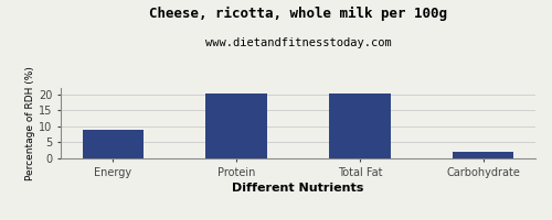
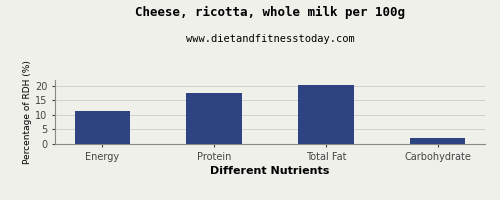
Energy: 9.0 -> 11.5
Protein: 20.2 -> 17.5
